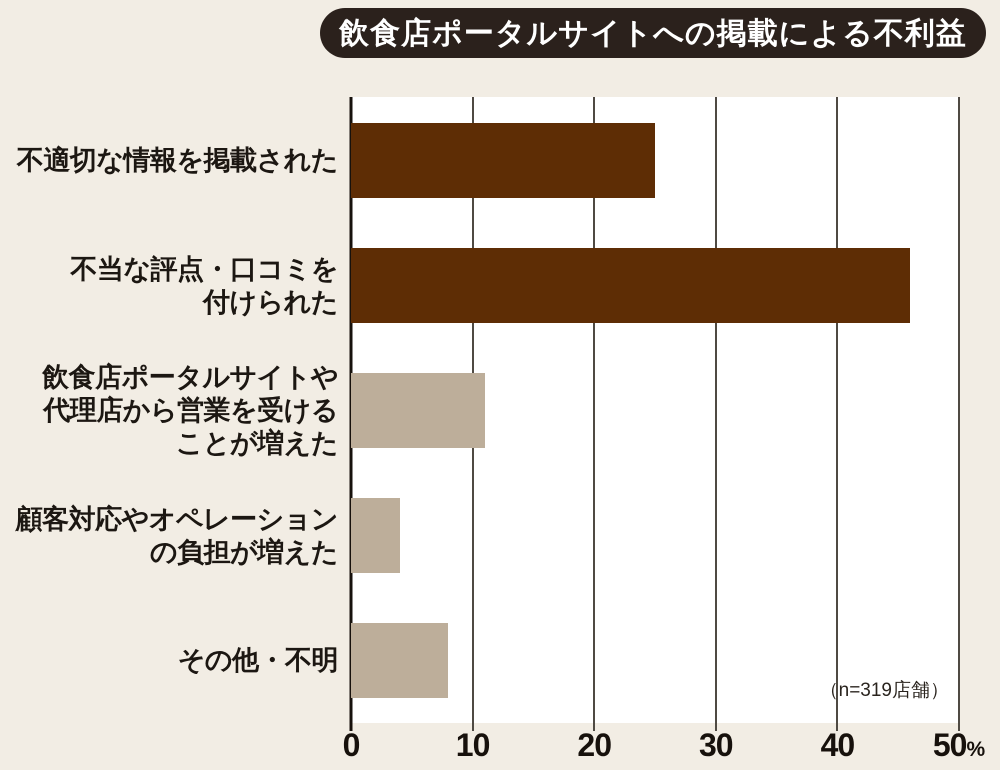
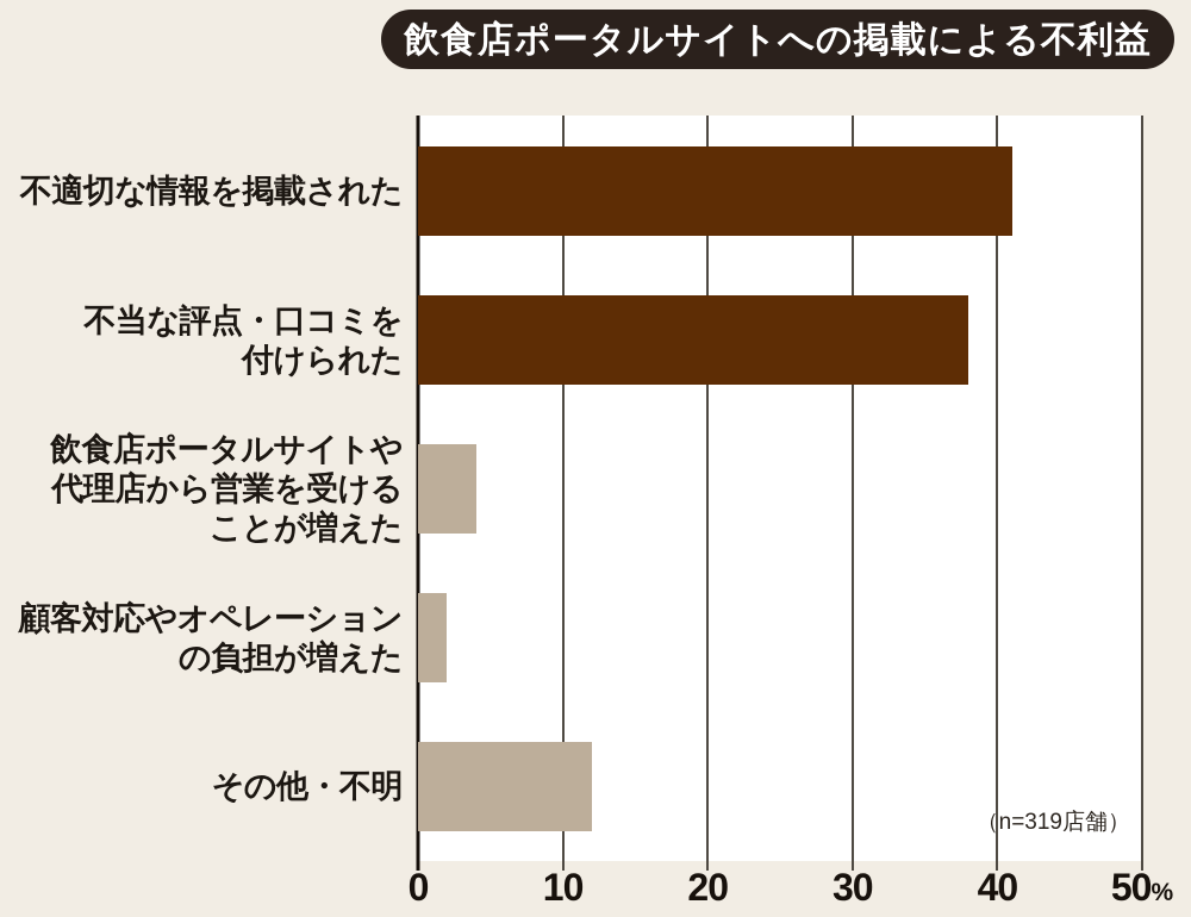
不適切な情報を掲載された: 25 -> 41
不当な評点・口コミを付けられた: 46 -> 38
飲食店ポータルサイトや代理店から営業を受けることが増えた: 11 -> 4
顧客対応やオペレーションの負担が増えた: 4 -> 2
その他・不明: 8 -> 12
